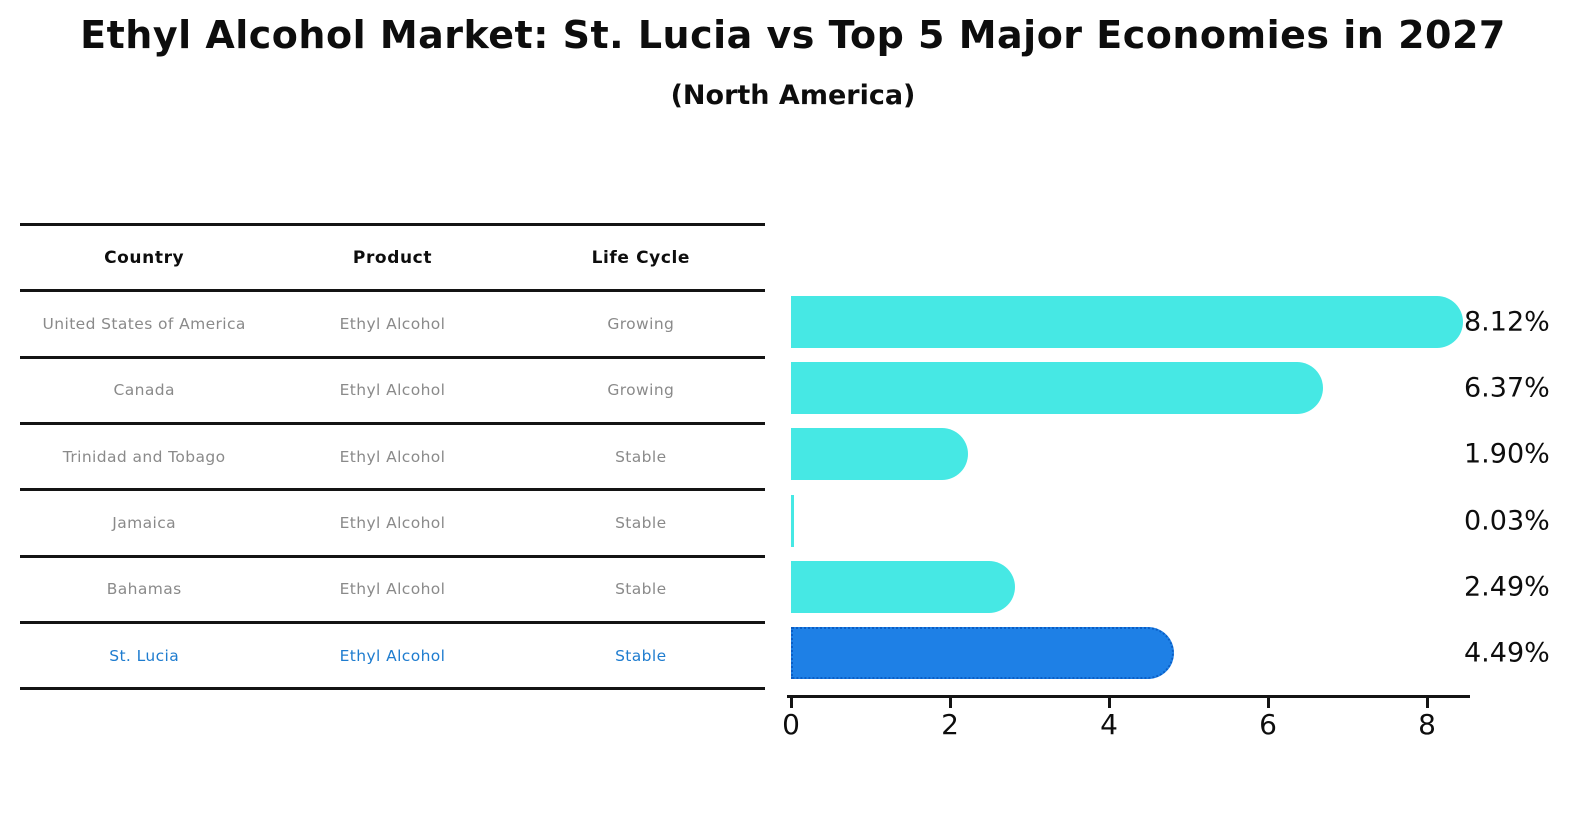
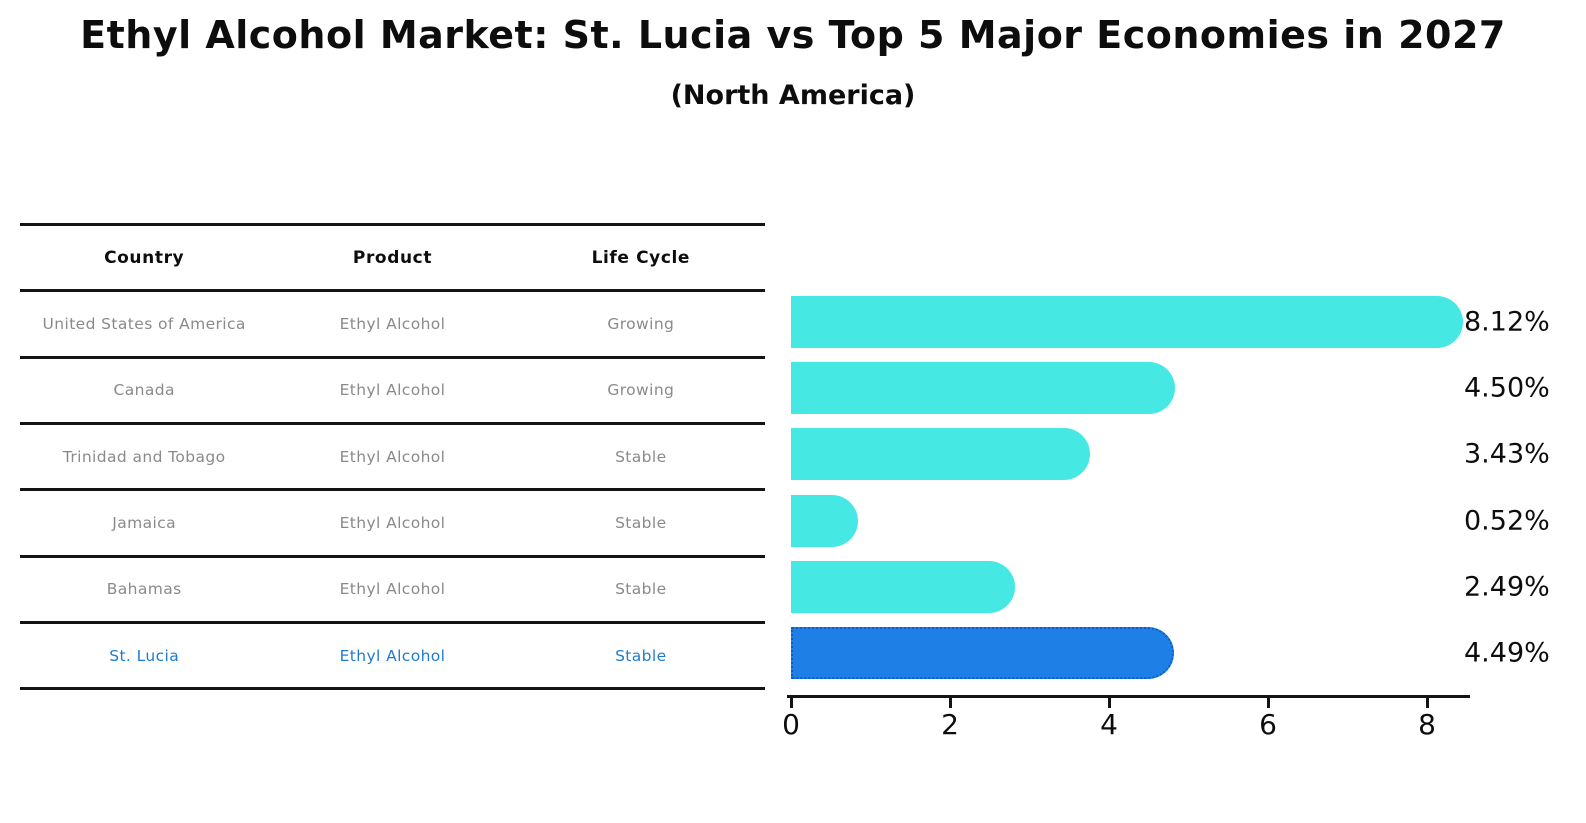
Canada: 6.37% -> 4.50%
Trinidad and Tobago: 1.90% -> 3.43%
Jamaica: 0.03% -> 0.52%
